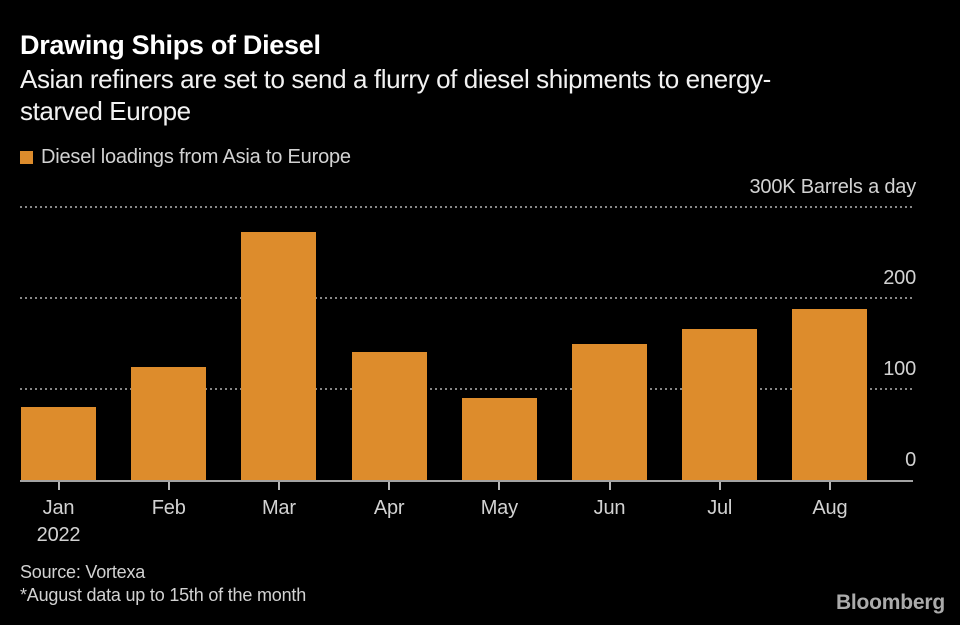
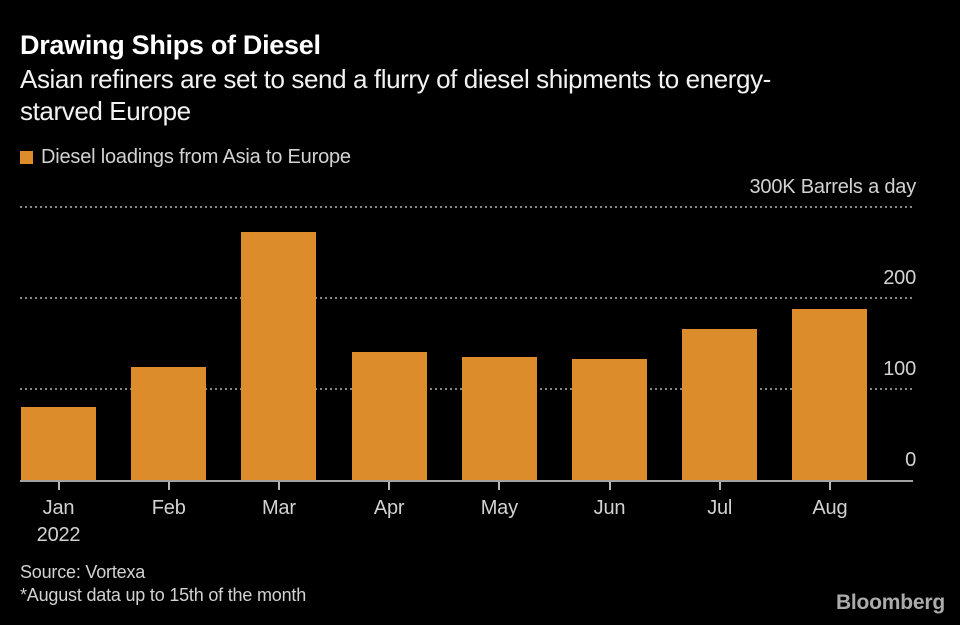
May: 90 -> 140
Jun: 150 -> 130
